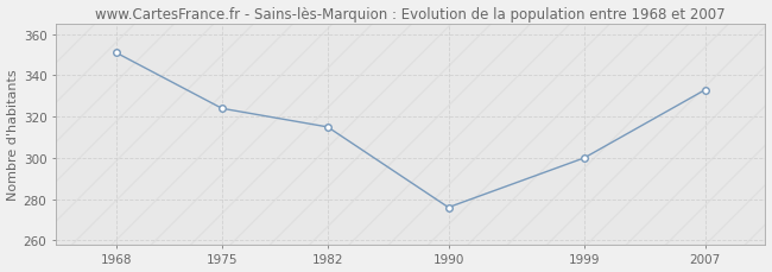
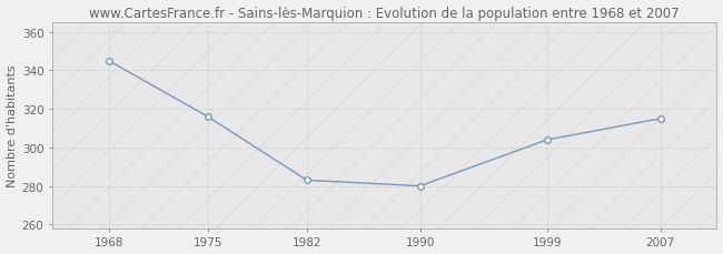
1968: 351 -> 345
1975: 324 -> 316
1982: 315 -> 283
1990: 276 -> 280
1999: 300 -> 304
2007: 333 -> 315
